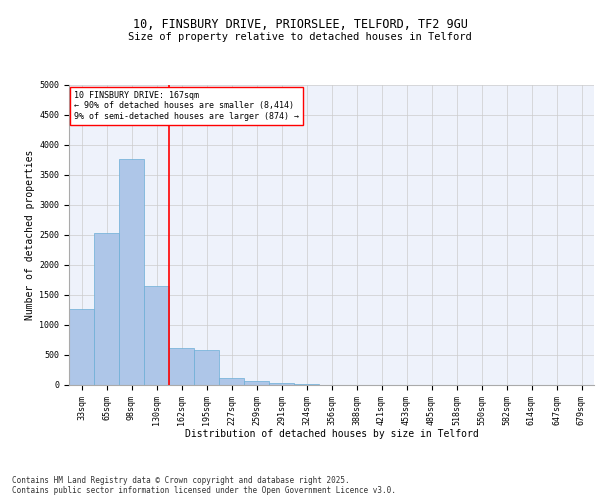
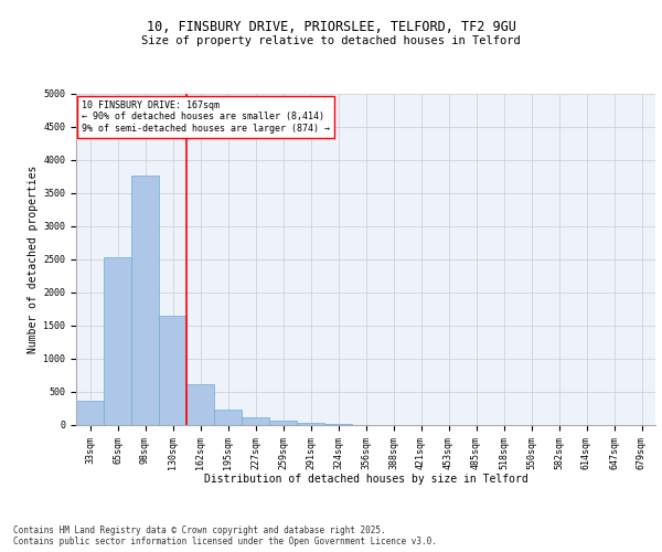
33sqm: 1260 -> 380
195sqm: 580 -> 230
